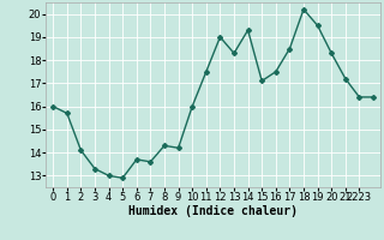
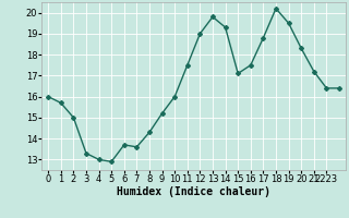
2: 14.1 -> 15.0
9: 14.2 -> 15.2
13: 18.3 -> 19.8
17: 18.5 -> 18.8
